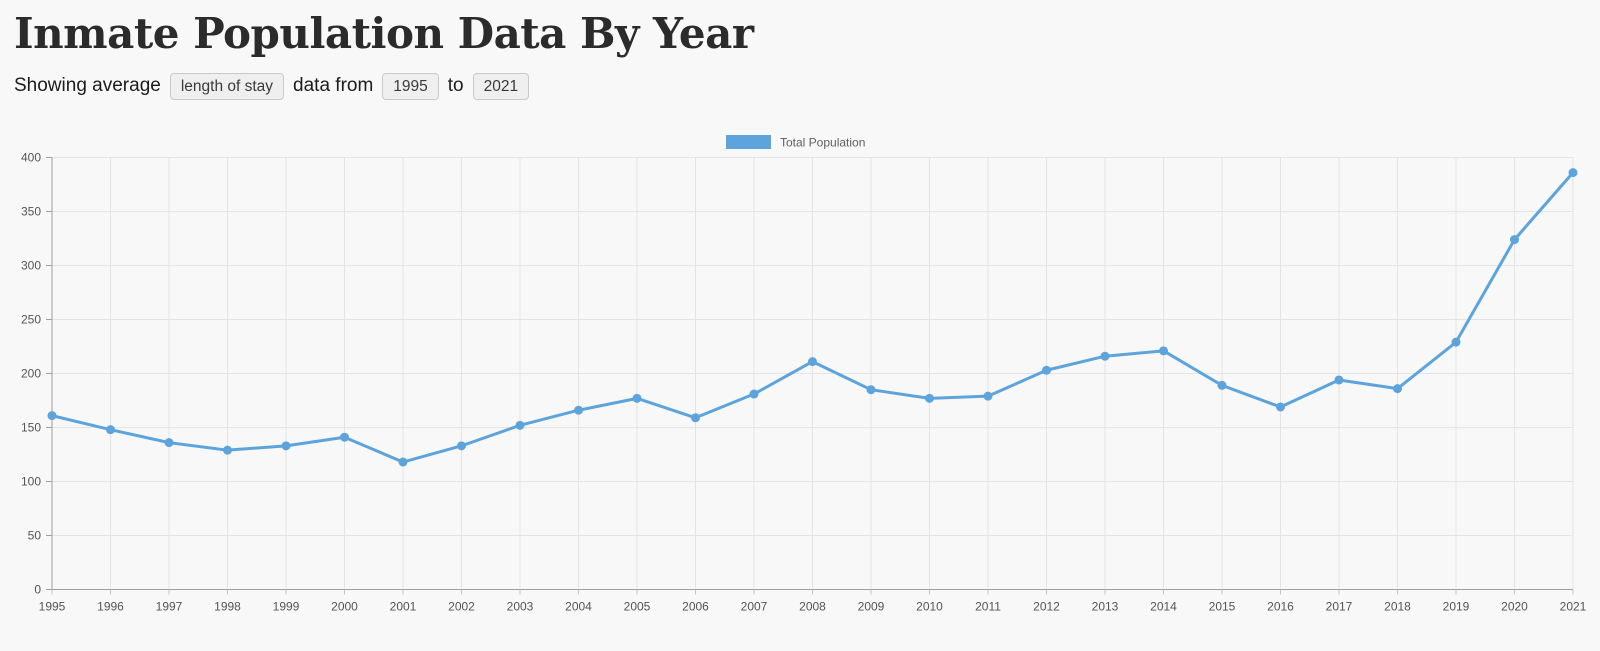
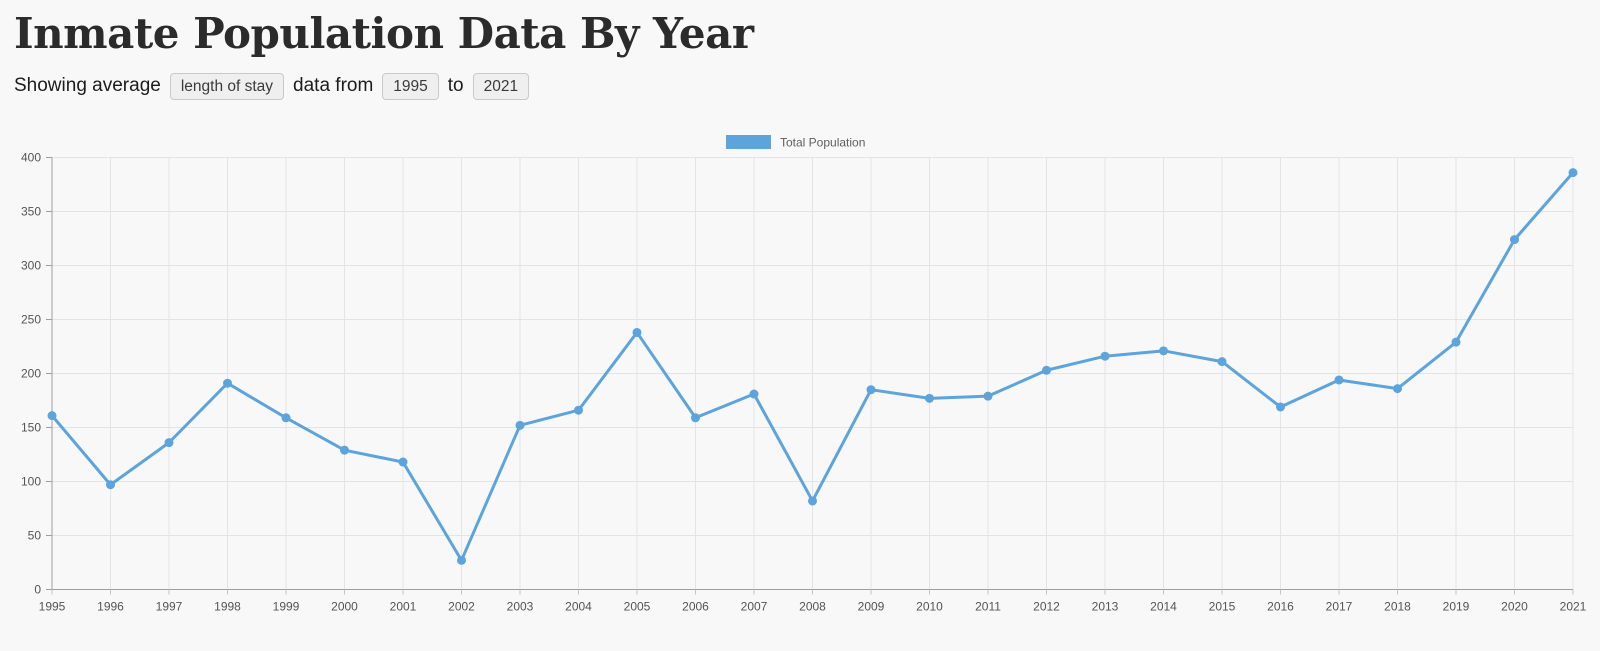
1996: 148 -> 97
1998: 129 -> 191
1999: 133 -> 159
2000: 141 -> 129
2002: 133 -> 27
2005: 177 -> 238
2008: 211 -> 82
2015: 189 -> 211
